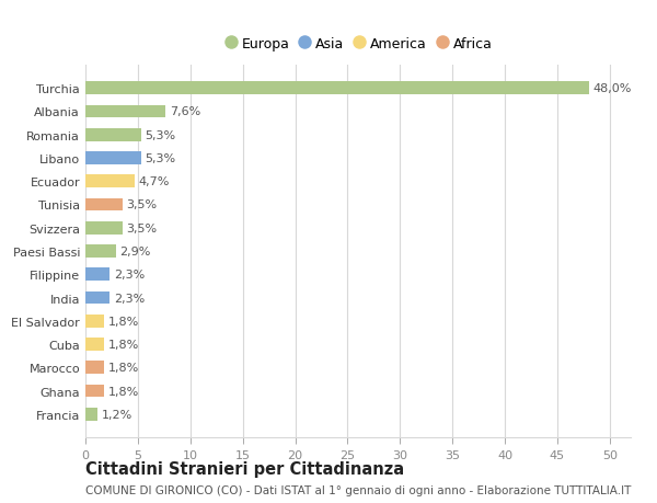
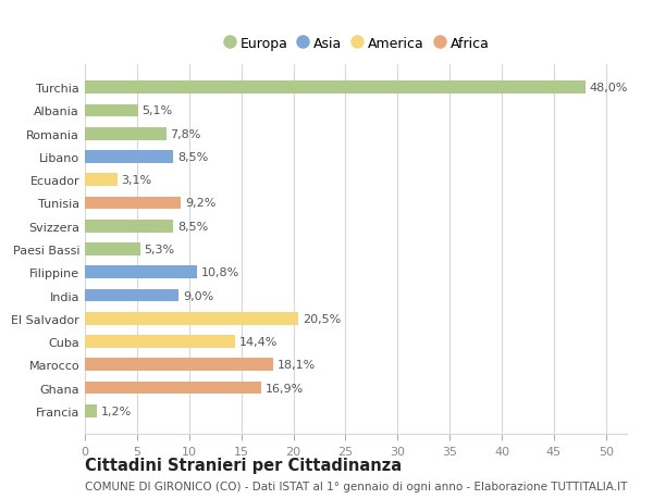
Albania: 7,6% -> 5,1%
Romania: 5,3% -> 7,8%
Libano: 5,3% -> 8,5%
Ecuador: 4,7% -> 3,1%
Tunisia: 3,5% -> 9,2%
Svizzera: 3,5% -> 8,5%
Paesi Bassi: 2,9% -> 5,3%
Filippine: 2,3% -> 10,8%
India: 2,3% -> 9,0%
El Salvador: 1,8% -> 20,5%
Cuba: 1,8% -> 14,4%
Marocco: 1,8% -> 18,1%
Ghana: 1,8% -> 16,9%
